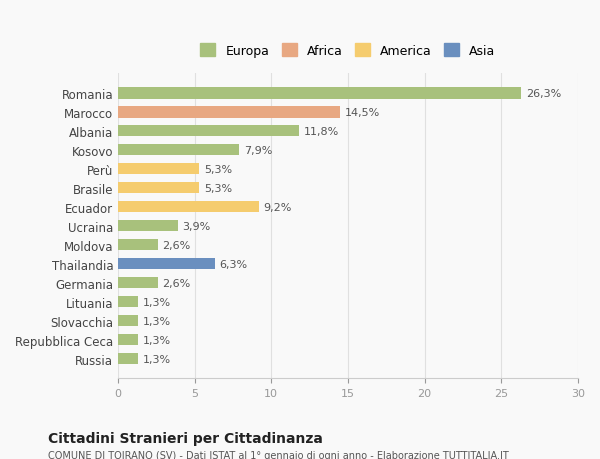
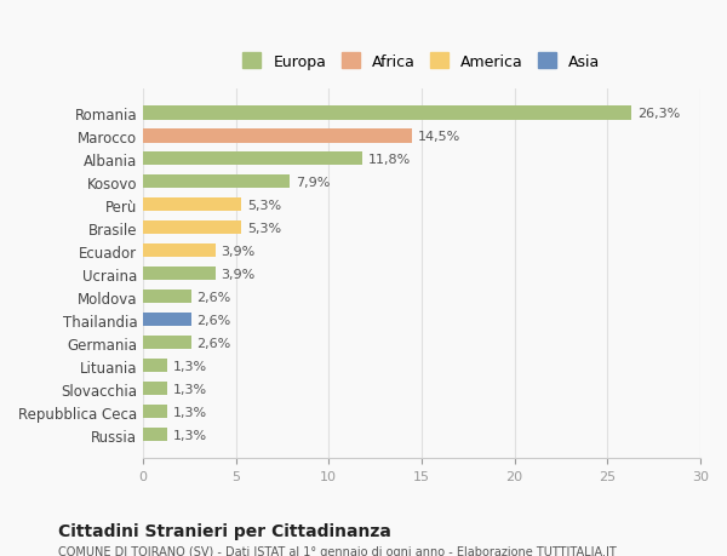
Ecuador: 9,2% -> 3,9%
Thailandia: 6,3% -> 2,6%
